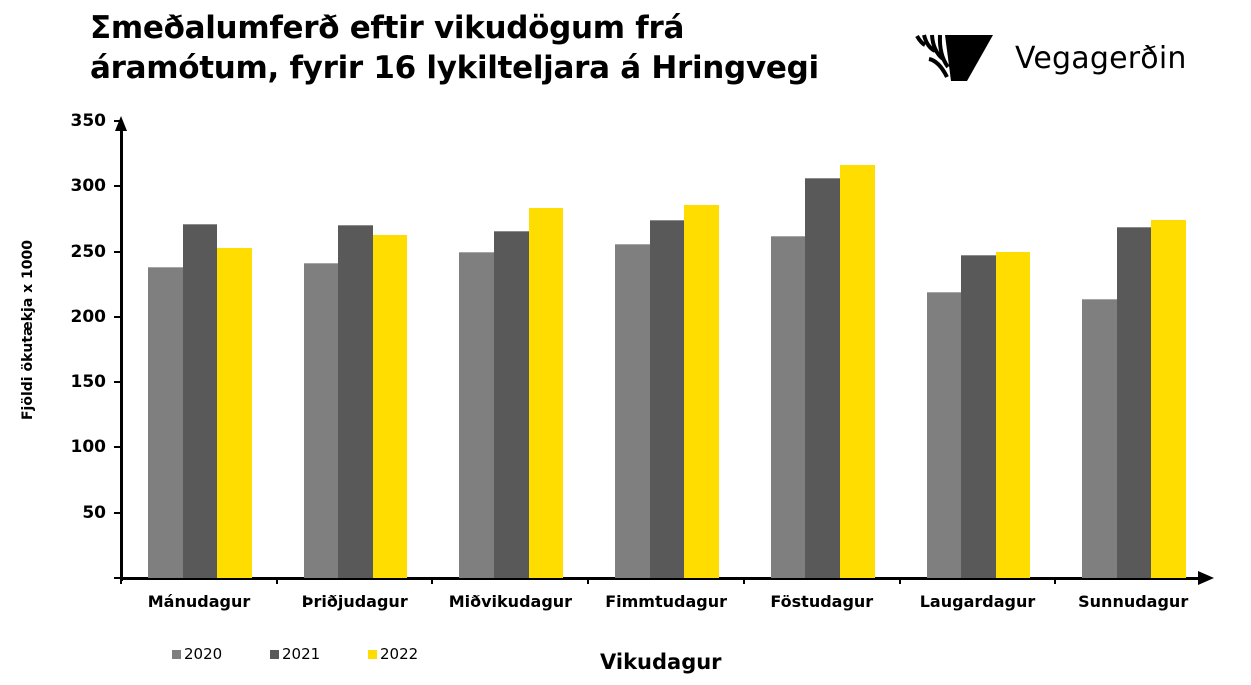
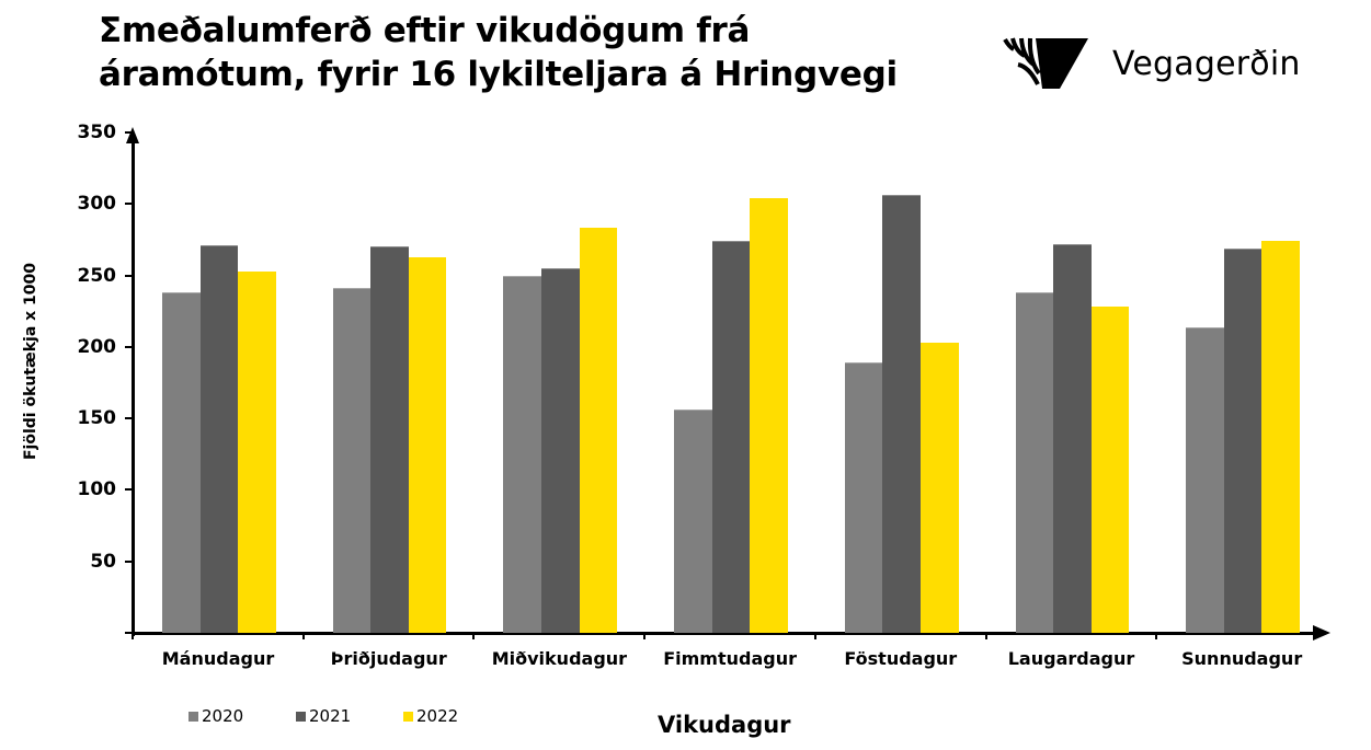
2021/Miðvikudagur: 266 -> 255
2020/Fimmtudagur: 256 -> 156
2022/Fimmtudagur: 286 -> 304
2020/Föstudagur: 262 -> 189
2022/Föstudagur: 316 -> 203
2020/Laugardagur: 219 -> 238
2021/Laugardagur: 247 -> 272
2022/Laugardagur: 250 -> 228
